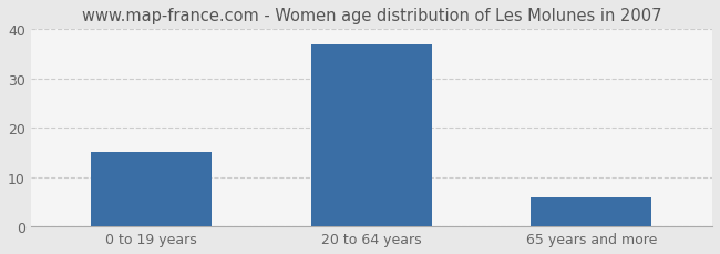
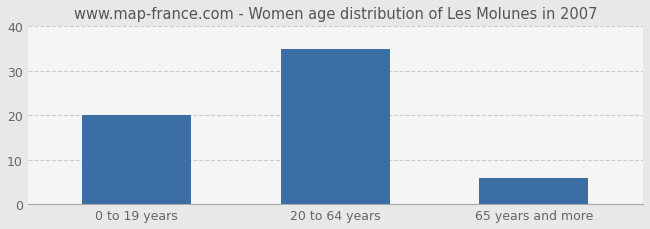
0 to 19 years: 15 -> 20
20 to 64 years: 37 -> 35
